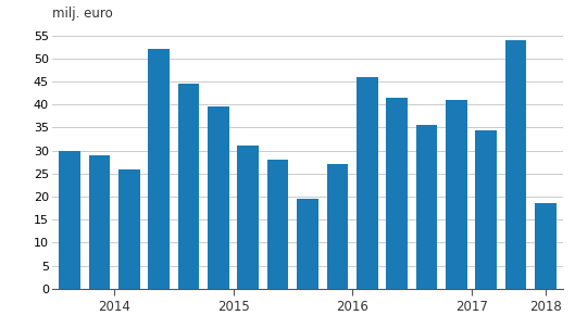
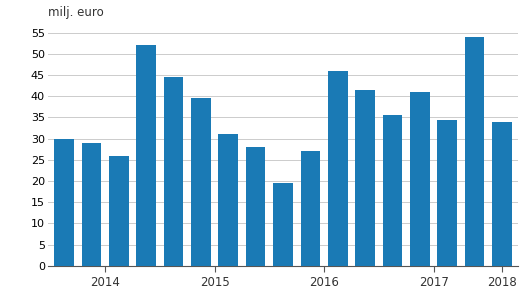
2018: 18.5 -> 34.0
